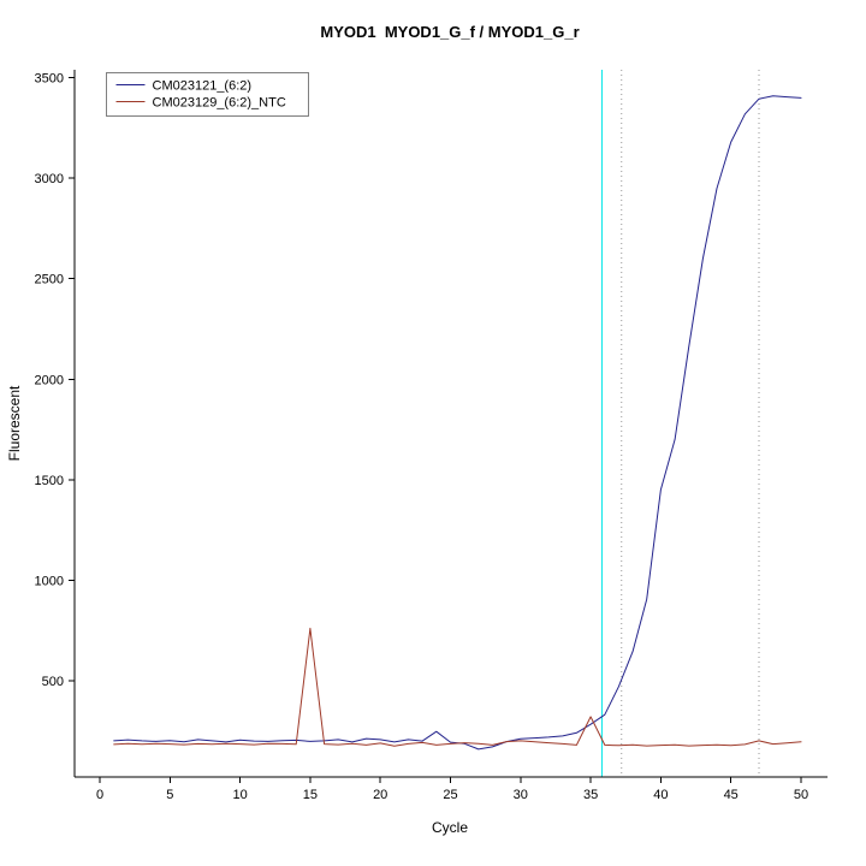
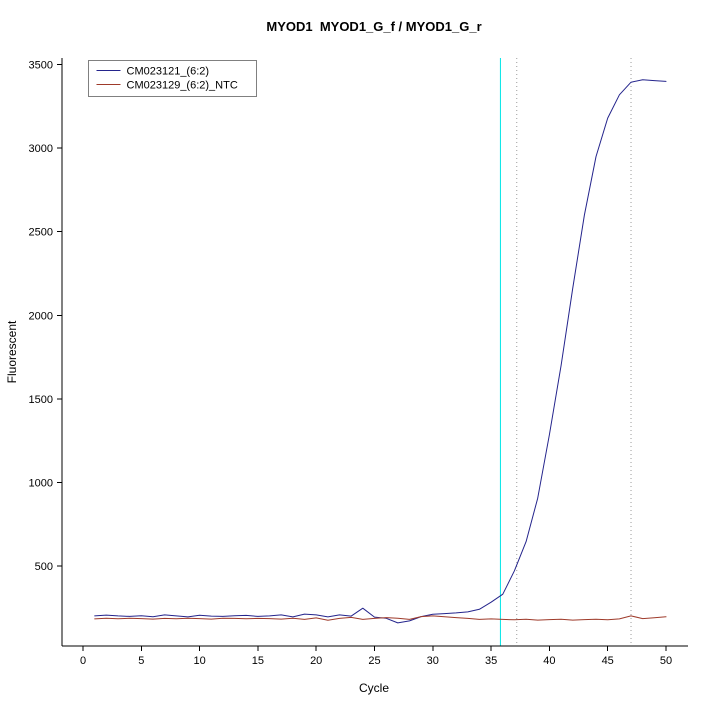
CM023129_(6:2)_NTC/15: 760 -> 180
CM023129_(6:2)_NTC/35: 320 -> 180
CM023121_(6:2)/40: 1450 -> 1280
